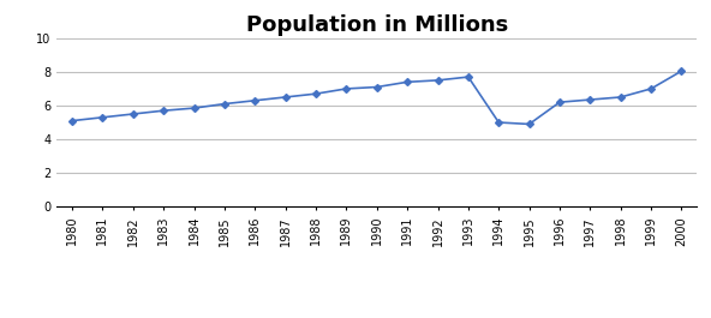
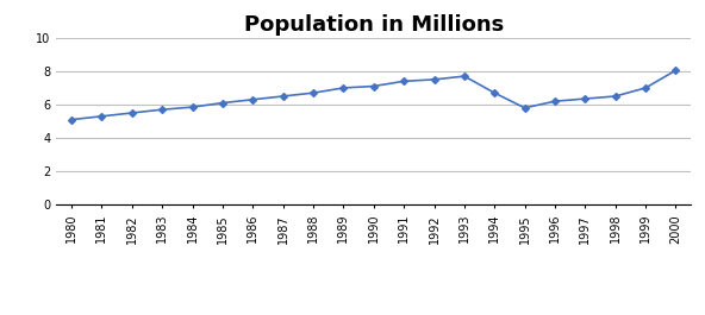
1994: 5.0 -> 6.7
1995: 4.9 -> 5.8
